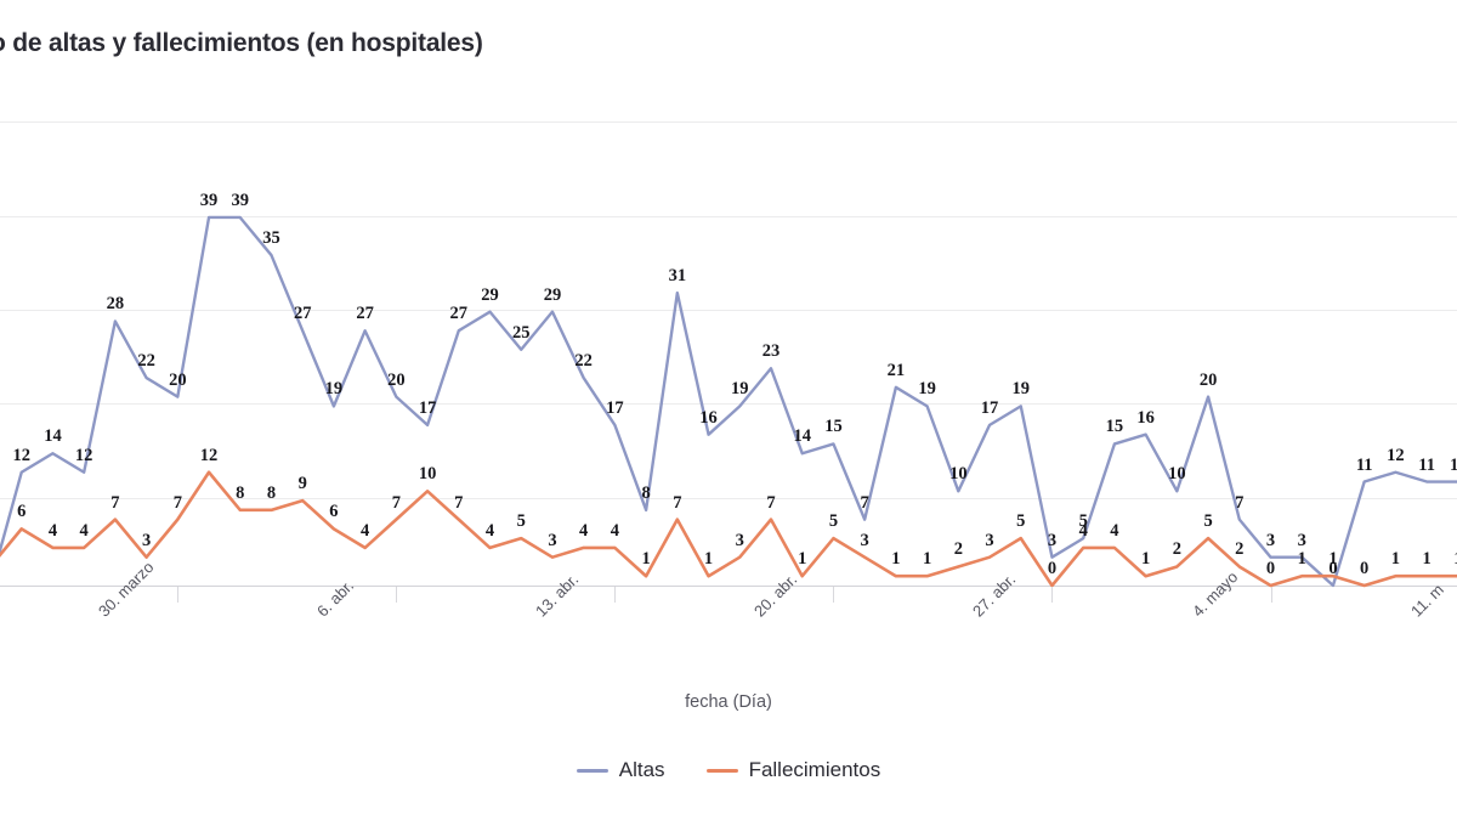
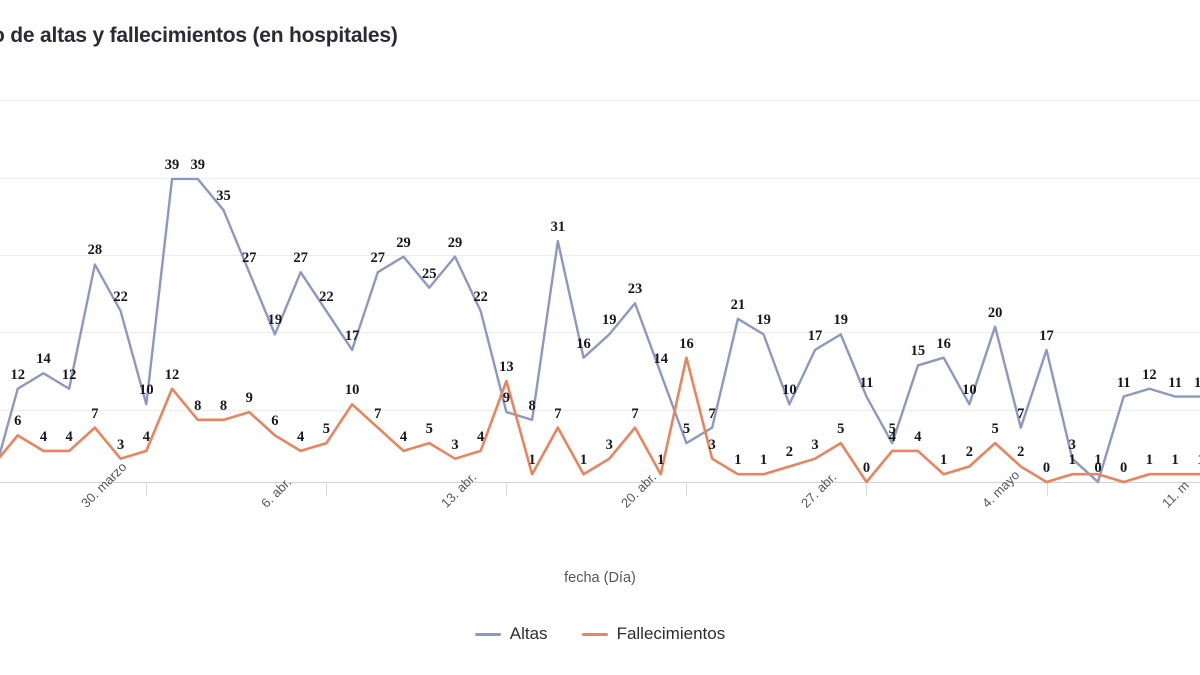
Altas/30. marzo: 20 -> 10
Fallecimientos/30. marzo: 7 -> 4
Altas/6. abr.: 20 -> 22
Fallecimientos/6. abr.: 7 -> 5
Altas/13. abr.: 17 -> 9
Fallecimientos/13. abr.: 4 -> 13
Altas/20. abr.: 15 -> 5
Fallecimientos/20. abr.: 5 -> 16
Altas/27. abr.: 3 -> 11
Altas/4. mayo: 3 -> 17
